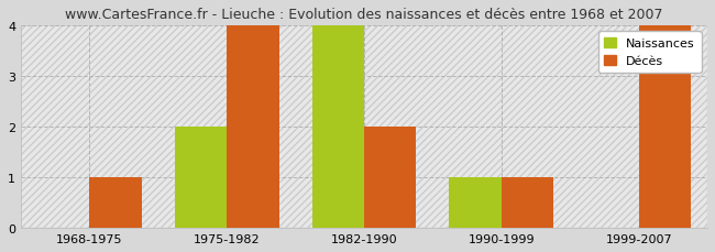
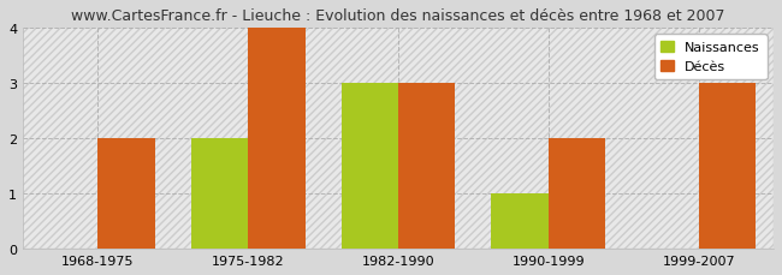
Décès/1968-1975: 1 -> 2
Naissances/1982-1990: 4 -> 3
Décès/1982-1990: 2 -> 3
Décès/1990-1999: 1 -> 2
Décès/1999-2007: 4 -> 3
